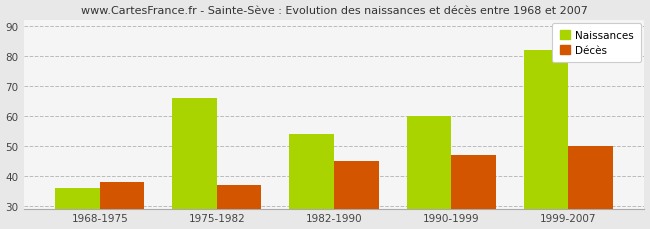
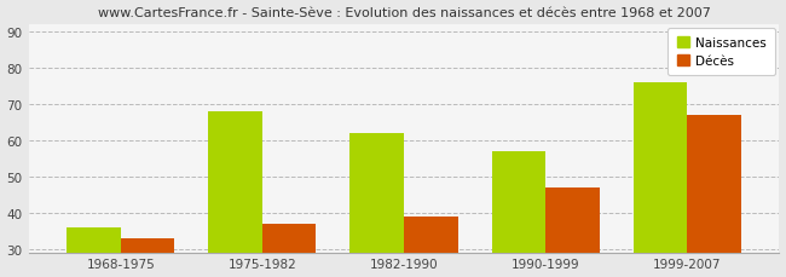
Décès/1968-1975: 38 -> 33
Naissances/1975-1982: 66 -> 68
Naissances/1982-1990: 54 -> 62
Décès/1982-1990: 45 -> 39
Naissances/1990-1999: 60 -> 57
Naissances/1999-2007: 82 -> 76
Décès/1999-2007: 50 -> 67
